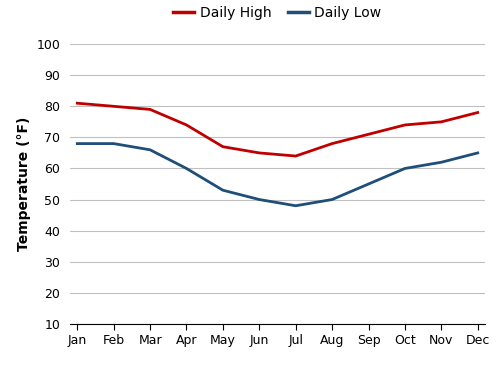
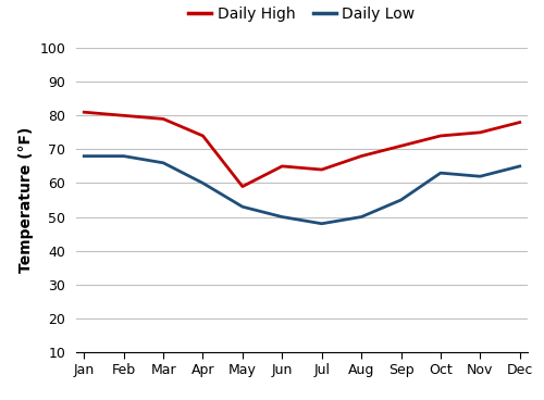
Daily High/May: 67 -> 59
Daily Low/Oct: 60 -> 63
